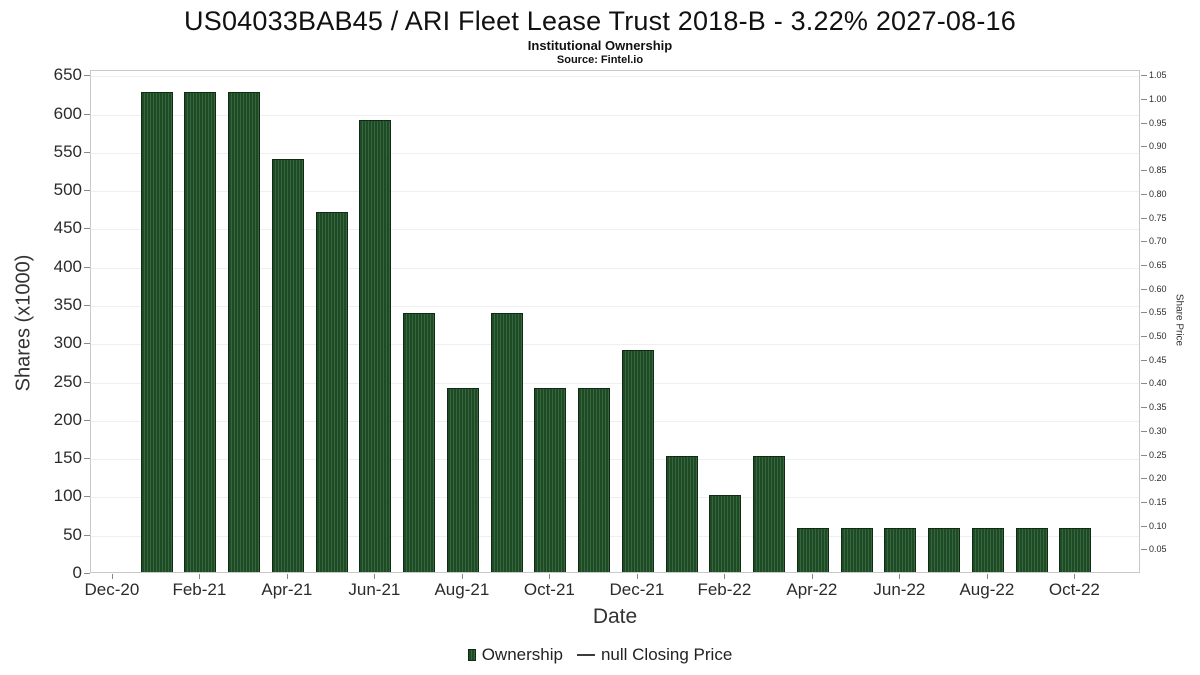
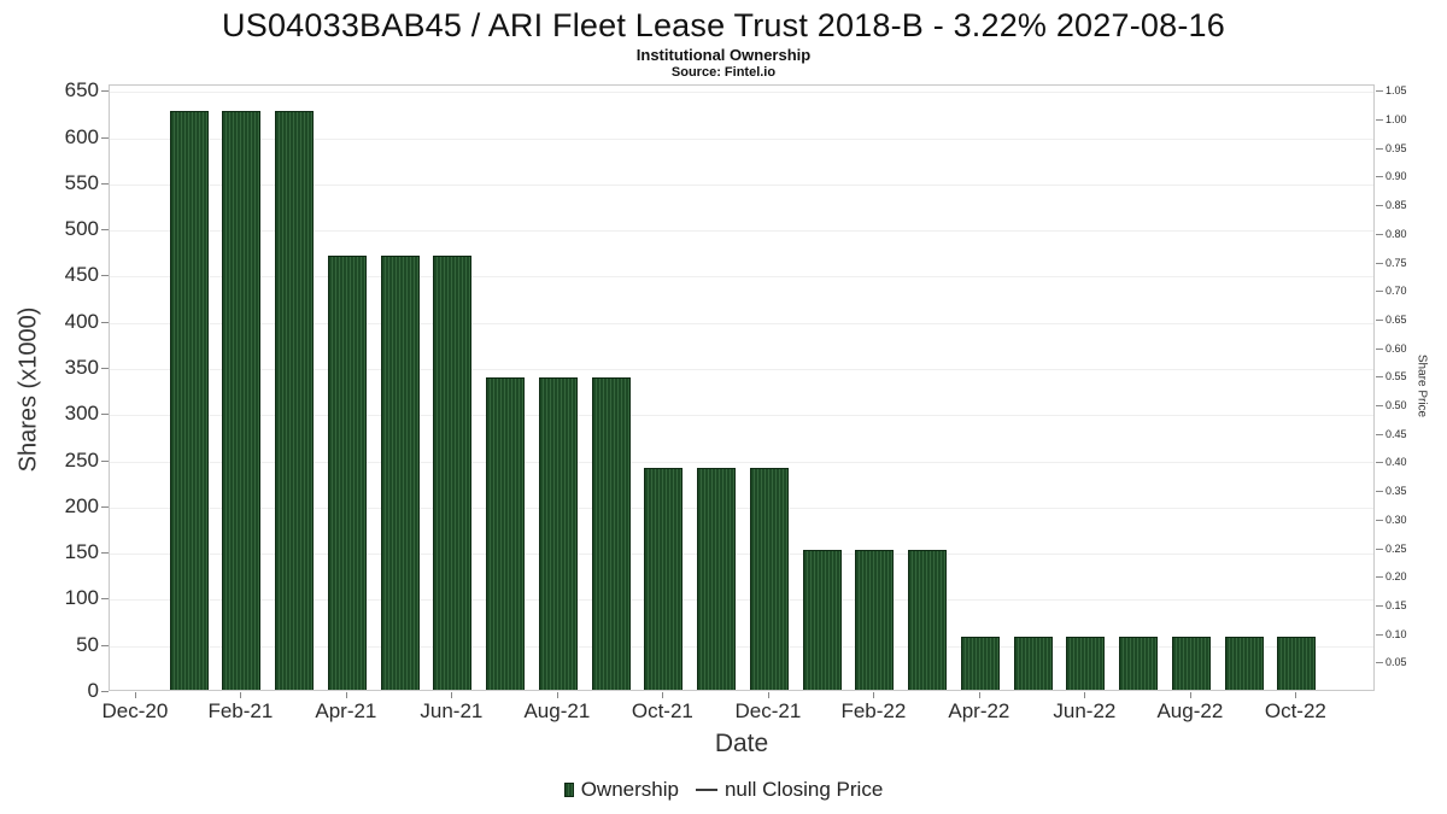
Apr-21: 540 -> 470
Jun-21: 590 -> 470
Aug-21: 240 -> 340
Dec-21: 290 -> 240
Feb-22: 100 -> 150
